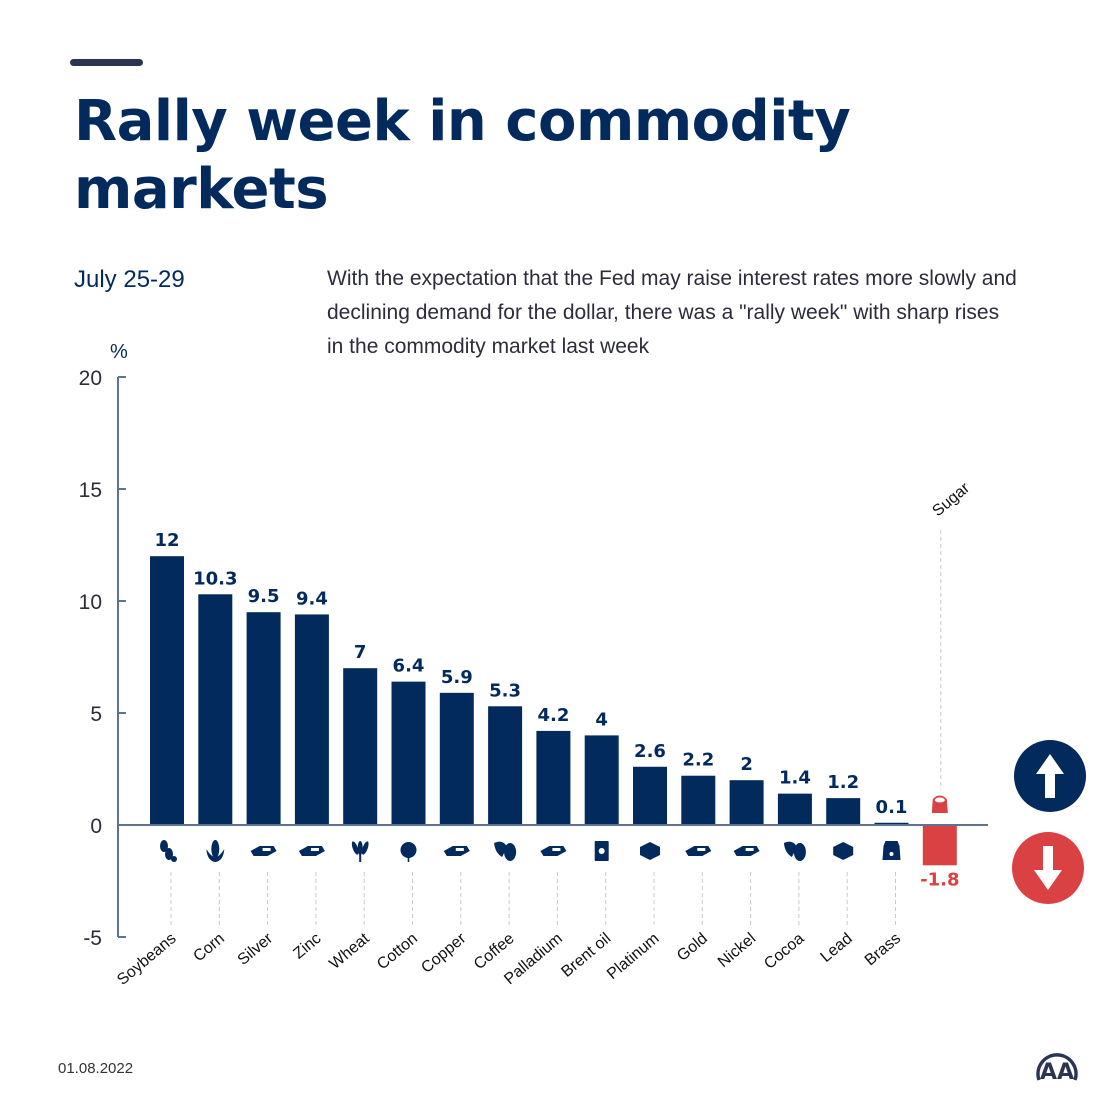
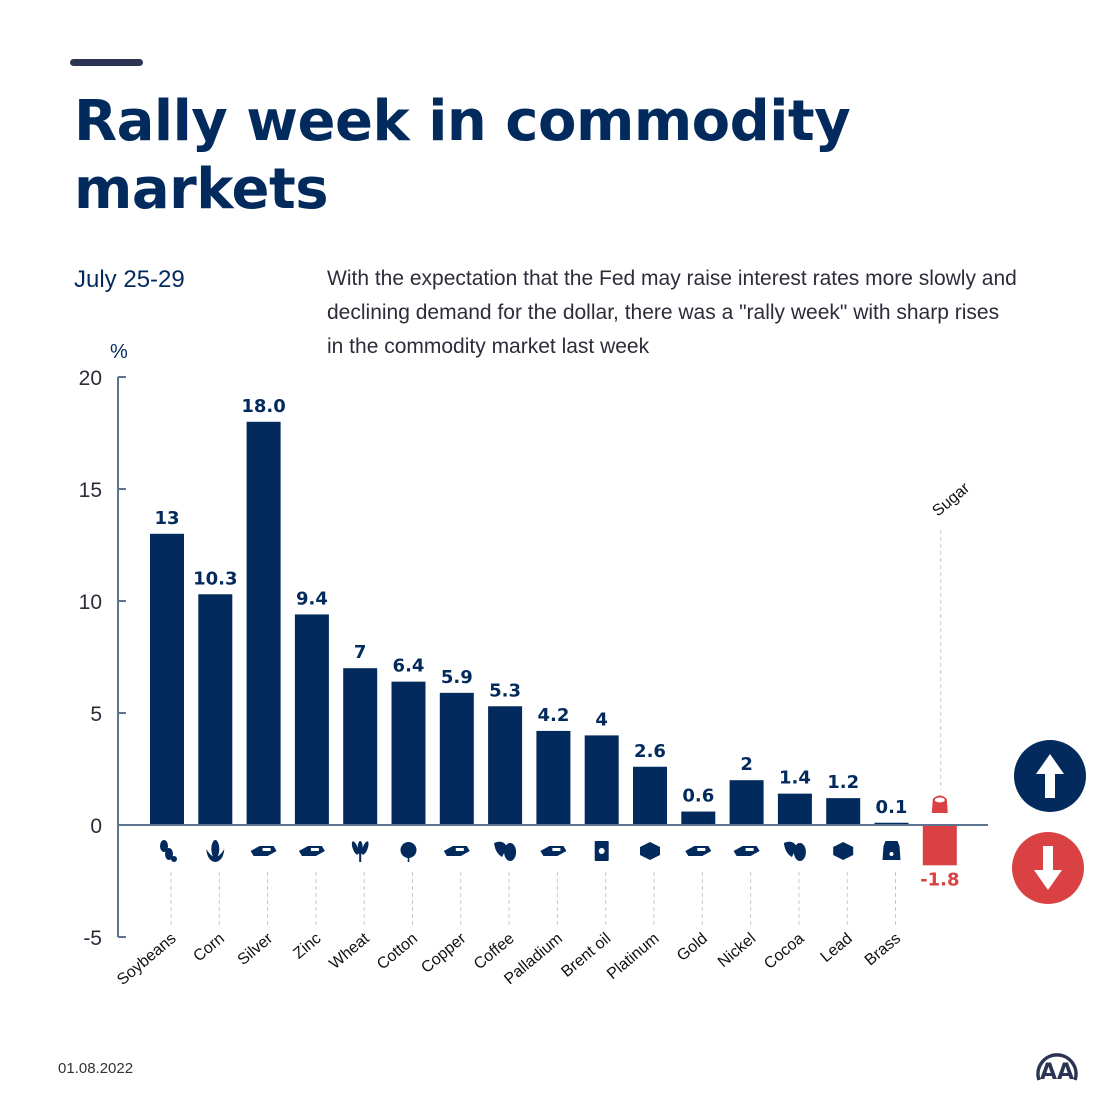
Soybeans: 12 -> 13
Silver: 9.5 -> 18.0
Gold: 2.2 -> 0.6
